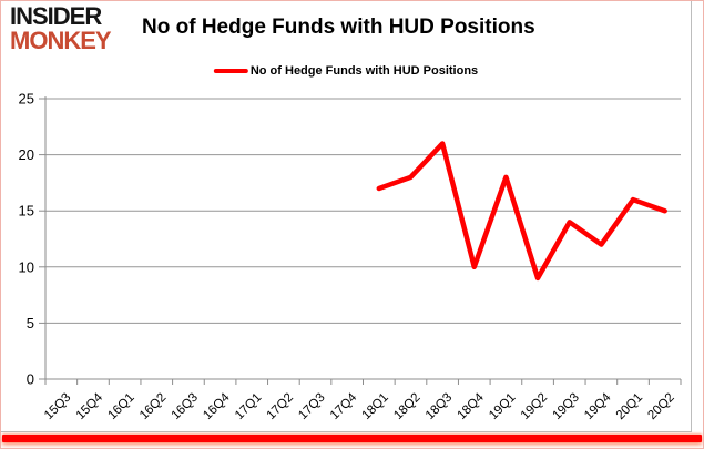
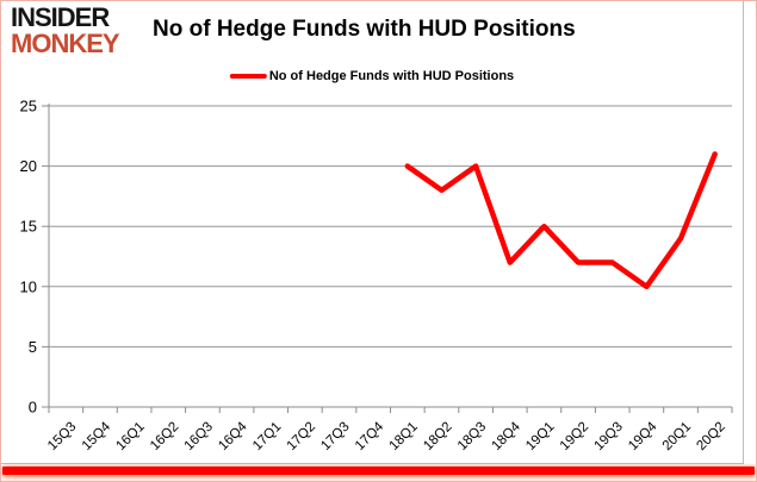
18Q1: 17 -> 20
18Q3: 21 -> 20
18Q4: 10 -> 12
19Q1: 18 -> 15
19Q2: 9 -> 12
19Q3: 14 -> 12
19Q4: 12 -> 10
20Q1: 16 -> 14
20Q2: 15 -> 21
